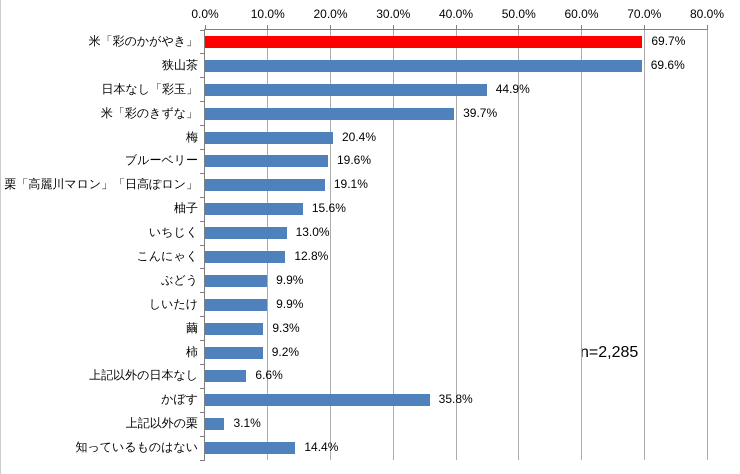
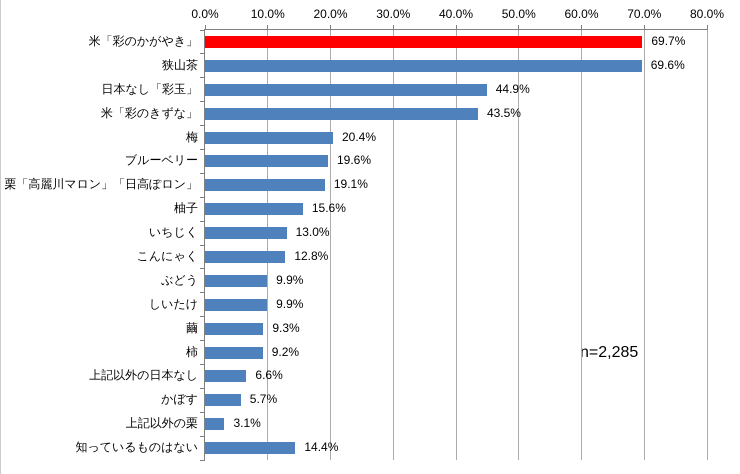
米「彩のきずな」: 39.7% -> 43.5%
かぼす: 35.8% -> 5.7%
